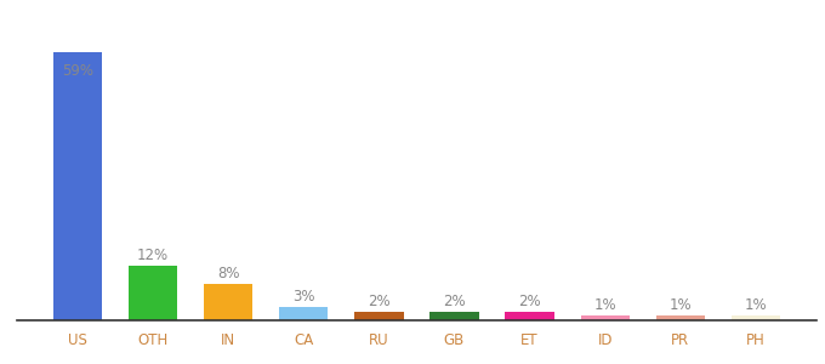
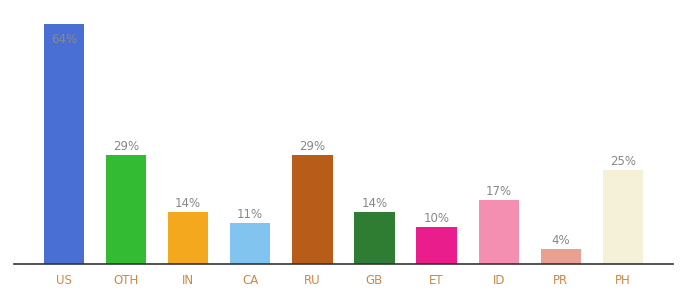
US: 59% -> 64%
OTH: 12% -> 29%
IN: 8% -> 14%
CA: 3% -> 11%
RU: 2% -> 29%
GB: 2% -> 14%
ET: 2% -> 10%
ID: 1% -> 17%
PR: 1% -> 4%
PH: 1% -> 25%
